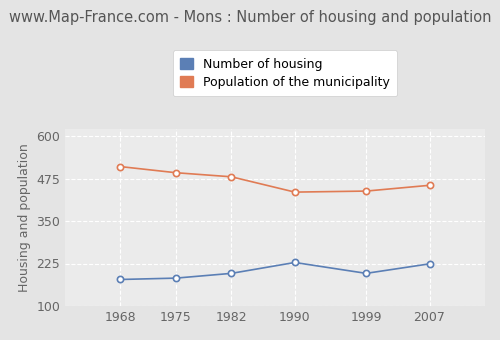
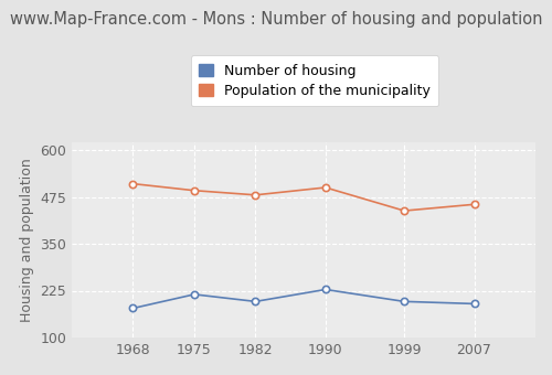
Number of housing/1975: 182 -> 215
Population of the municipality/1990: 435 -> 500
Number of housing/2007: 224 -> 190
